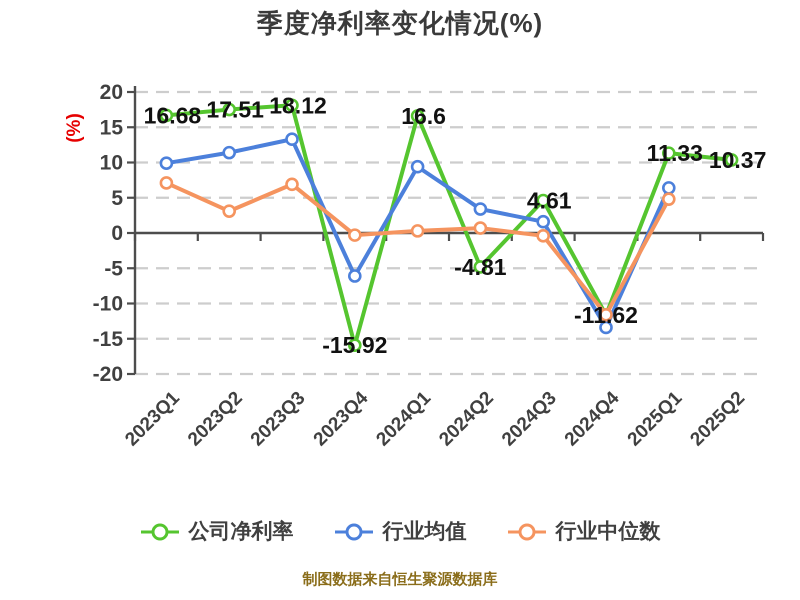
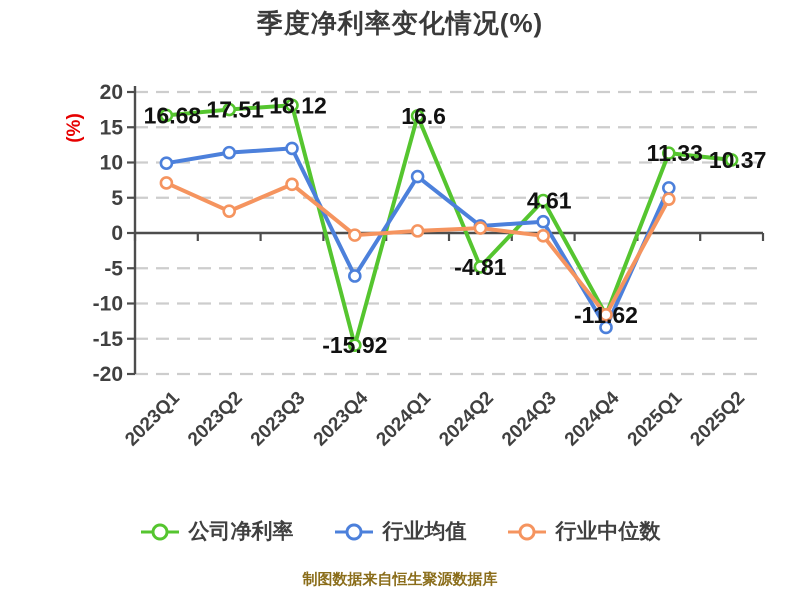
行业均值/2023Q3: 13 -> 12
行业均值/2024Q1: 9 -> 8
行业均值/2024Q2: 3 -> 1
